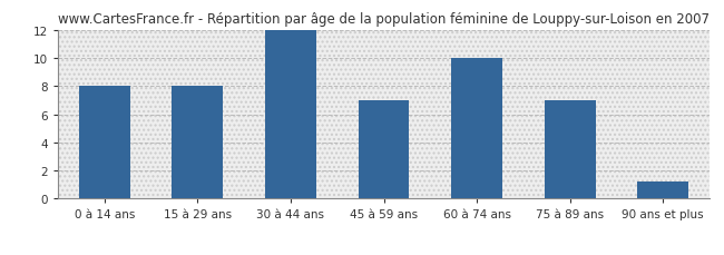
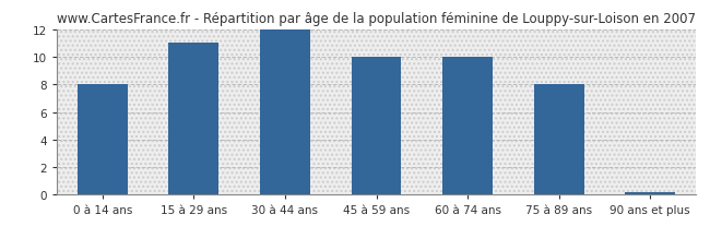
15 à 29 ans: 8.0 -> 11.0
45 à 59 ans: 7.0 -> 10.0
75 à 89 ans: 7.0 -> 8.0
90 ans et plus: 1.2 -> 0.2
